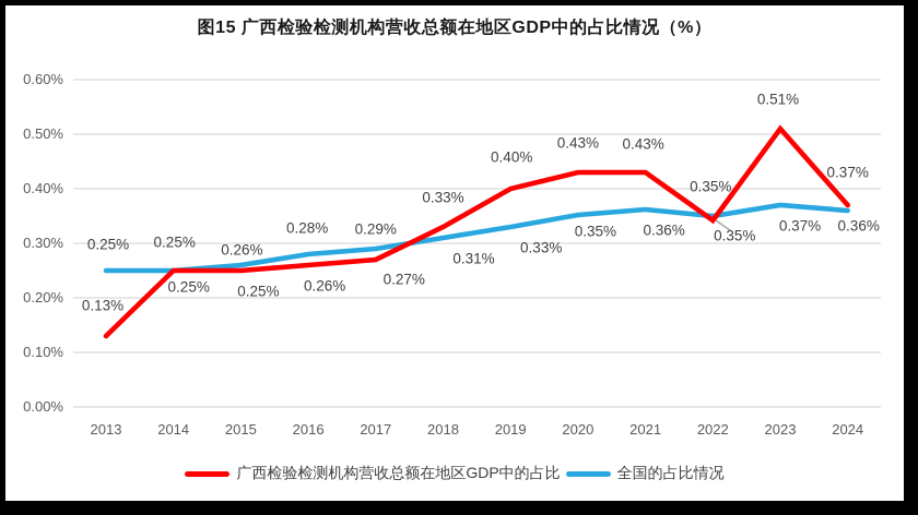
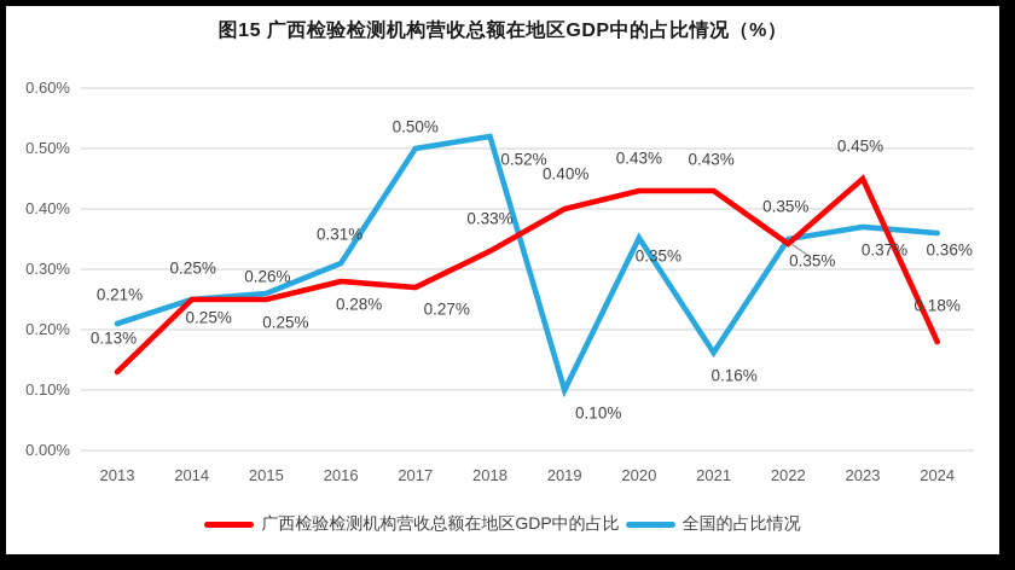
全国的占比情况/2013: 0.25% -> 0.21%
广西检验检测机构营收总额在地区GDP中的占比/2016: 0.26% -> 0.28%
全国的占比情况/2016: 0.28% -> 0.31%
全国的占比情况/2017: 0.29% -> 0.50%
全国的占比情况/2018: 0.31% -> 0.52%
全国的占比情况/2019: 0.33% -> 0.10%
全国的占比情况/2021: 0.36% -> 0.16%
广西检验检测机构营收总额在地区GDP中的占比/2023: 0.51% -> 0.45%
广西检验检测机构营收总额在地区GDP中的占比/2024: 0.37% -> 0.18%
